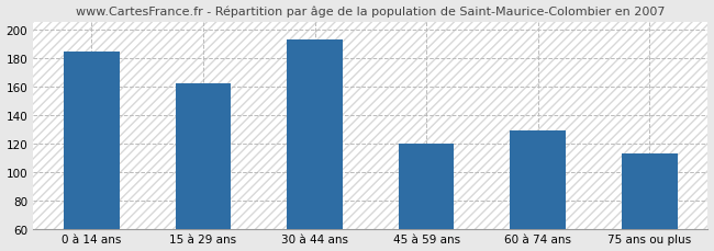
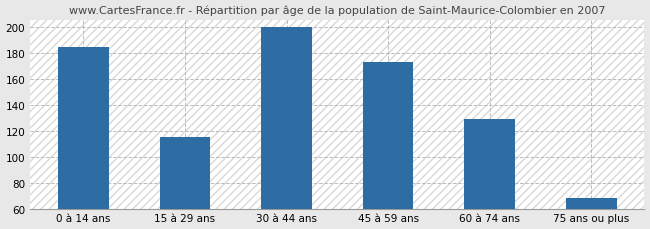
15 à 29 ans: 162 -> 115
30 à 44 ans: 193 -> 200
45 à 59 ans: 120 -> 173
75 ans ou plus: 113 -> 68
